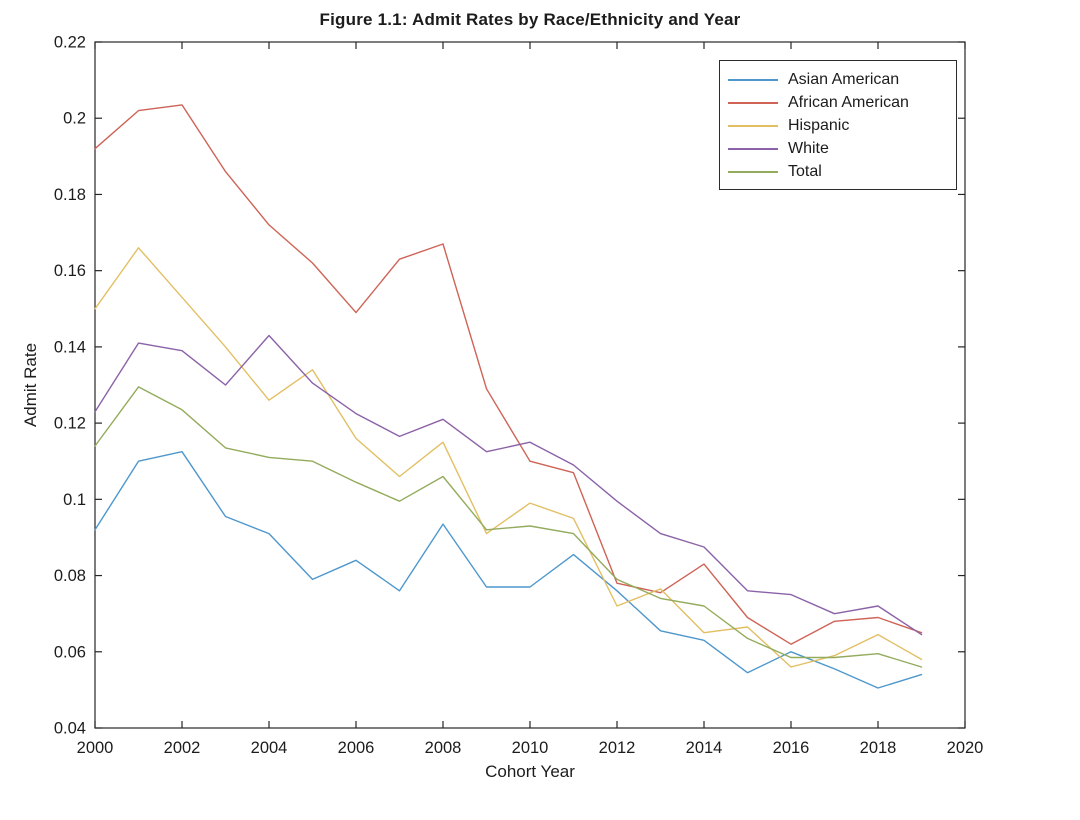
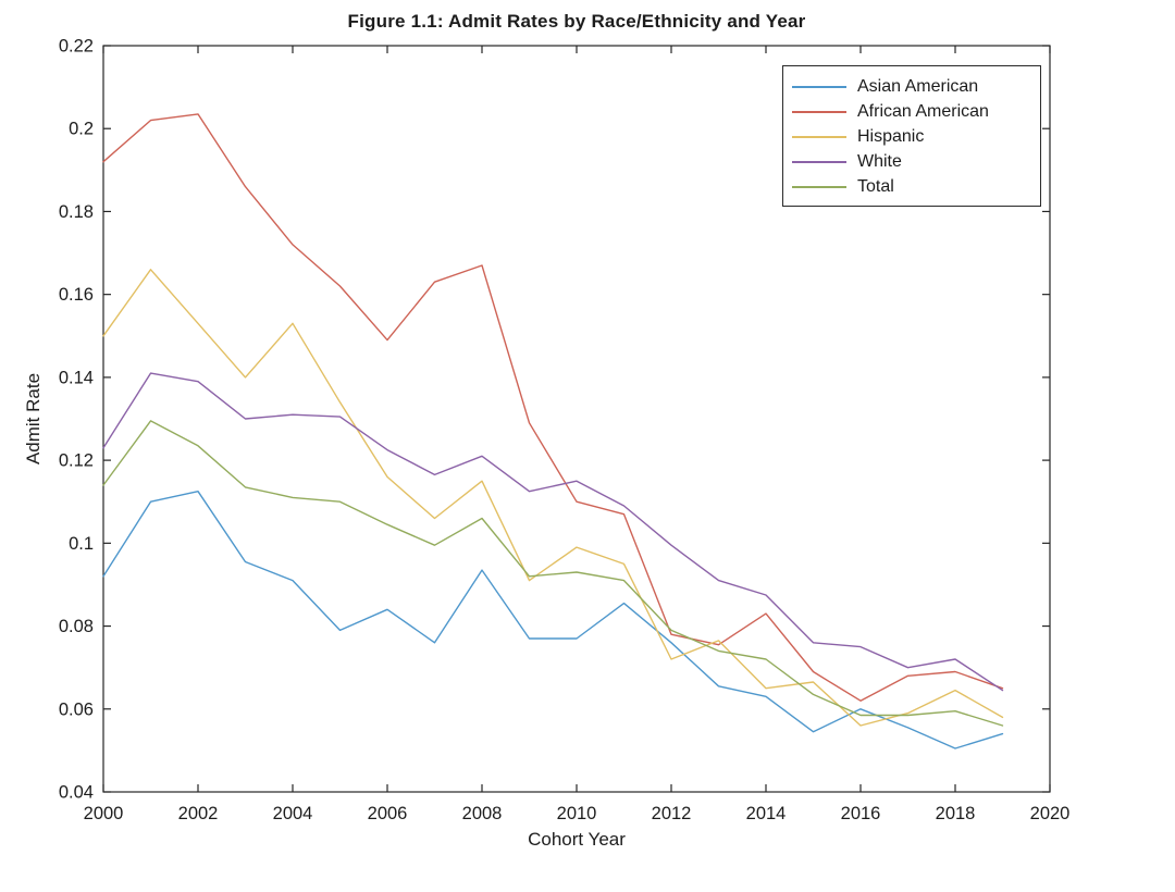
Hispanic/2004: 0.126 -> 0.153
White/2004: 0.143 -> 0.131
